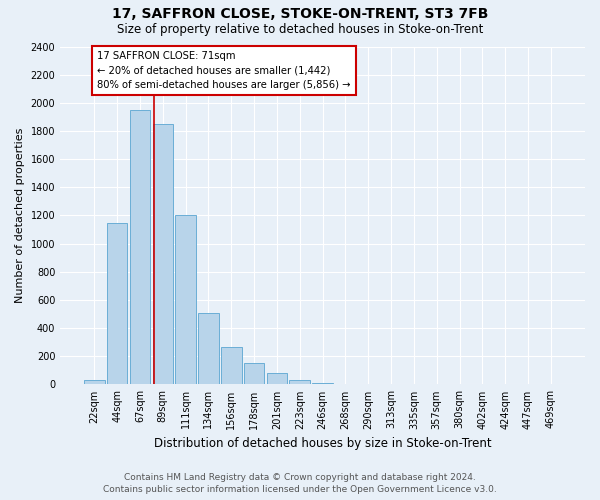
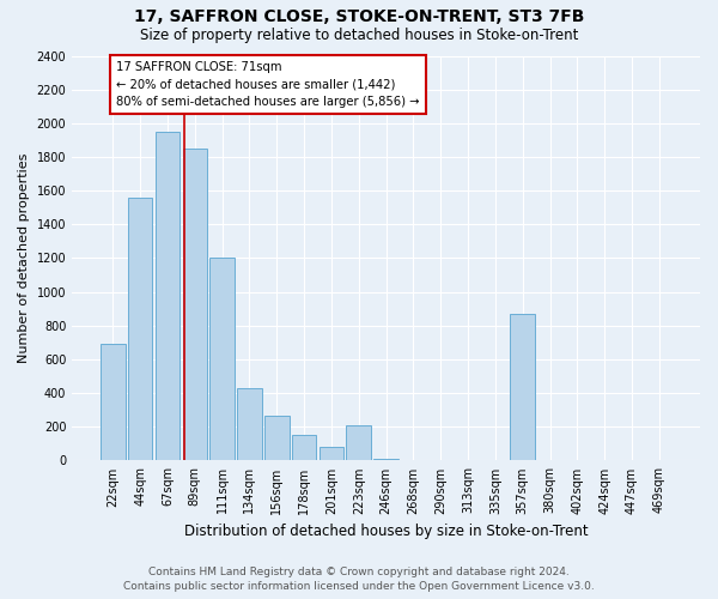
22sqm: 30 -> 690
44sqm: 1150 -> 1560
134sqm: 510 -> 430
223sqm: 30 -> 210
357sqm: 0 -> 870
